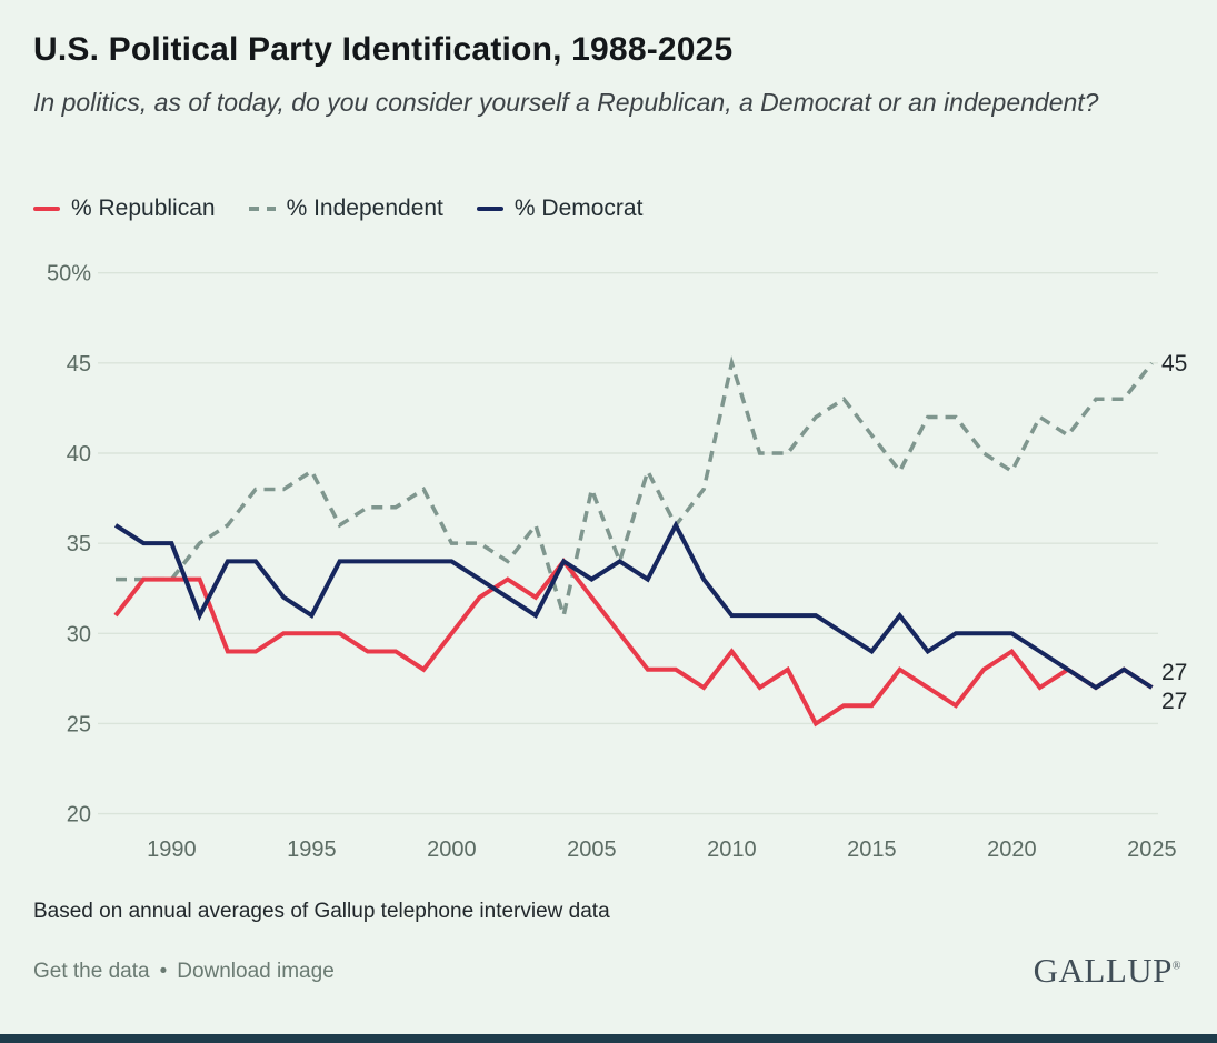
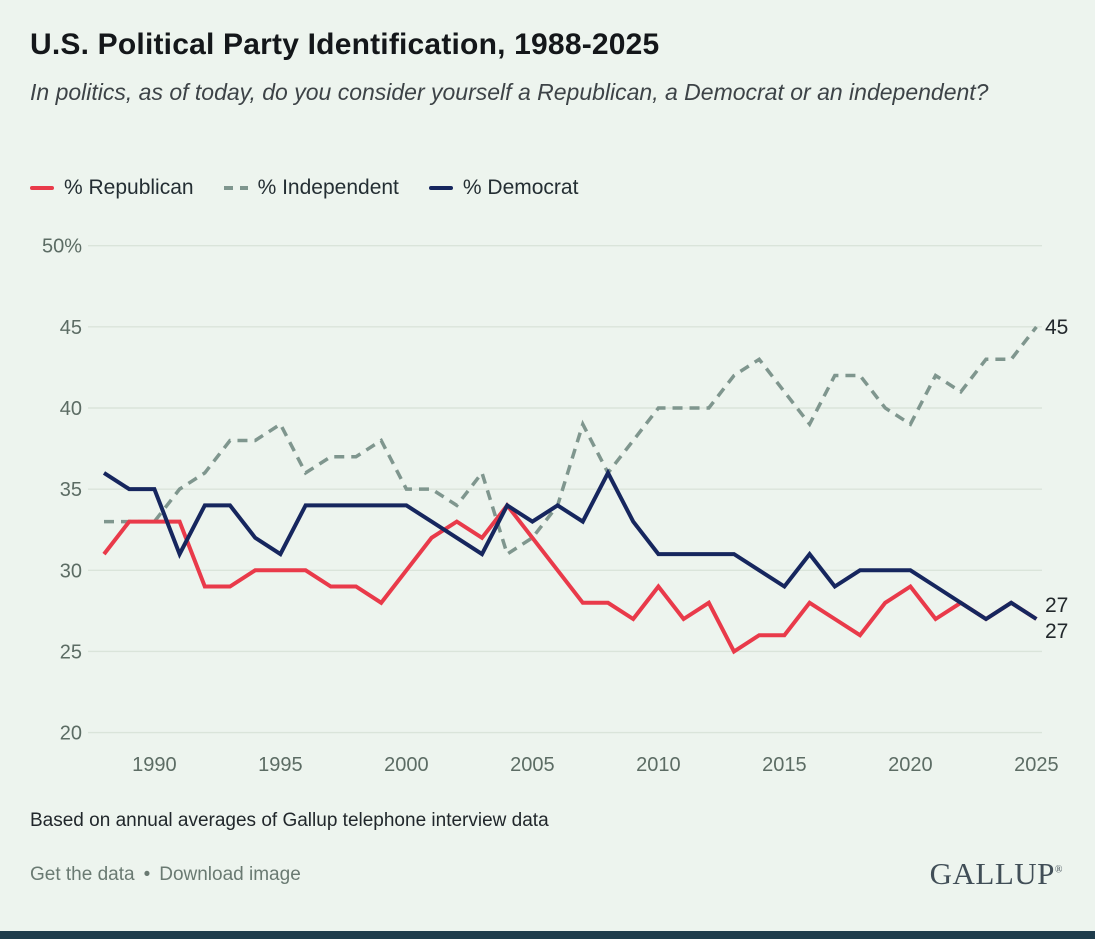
% Independent/2005: 38% -> 32%
% Independent/2010: 45% -> 40%
